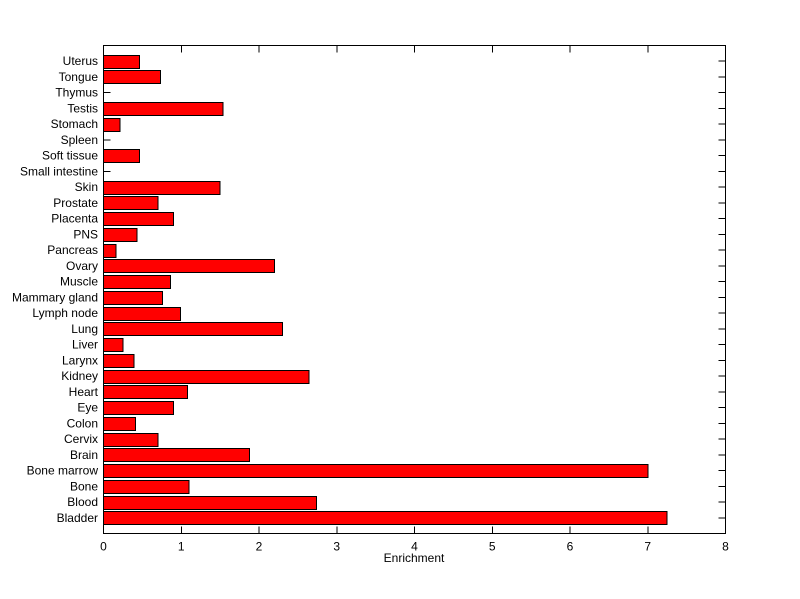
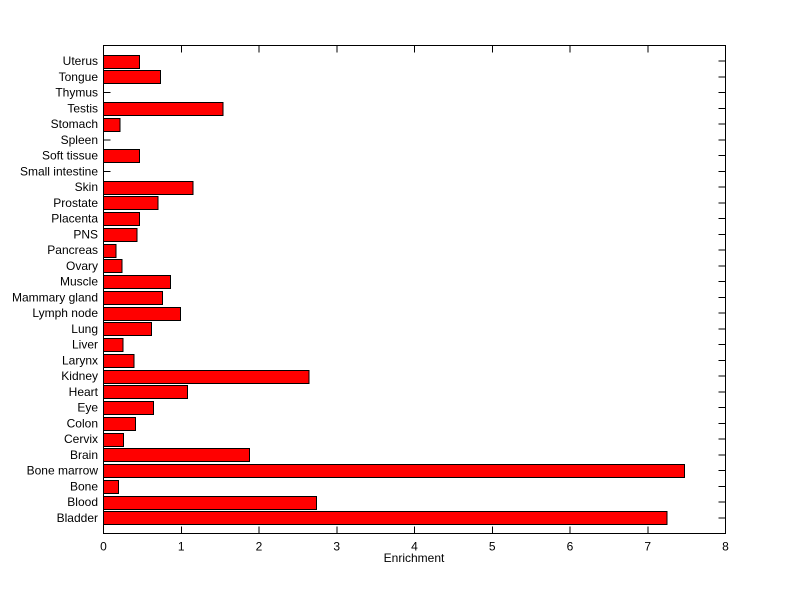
Skin: 1.5 -> 1.1
Placenta: 0.9 -> 0.5
Ovary: 2.2 -> 0.2
Lung: 2.3 -> 0.6
Eye: 0.9 -> 0.6
Cervix: 0.7 -> 0.3
Bone marrow: 7.0 -> 7.5
Bone: 1.1 -> 0.2
